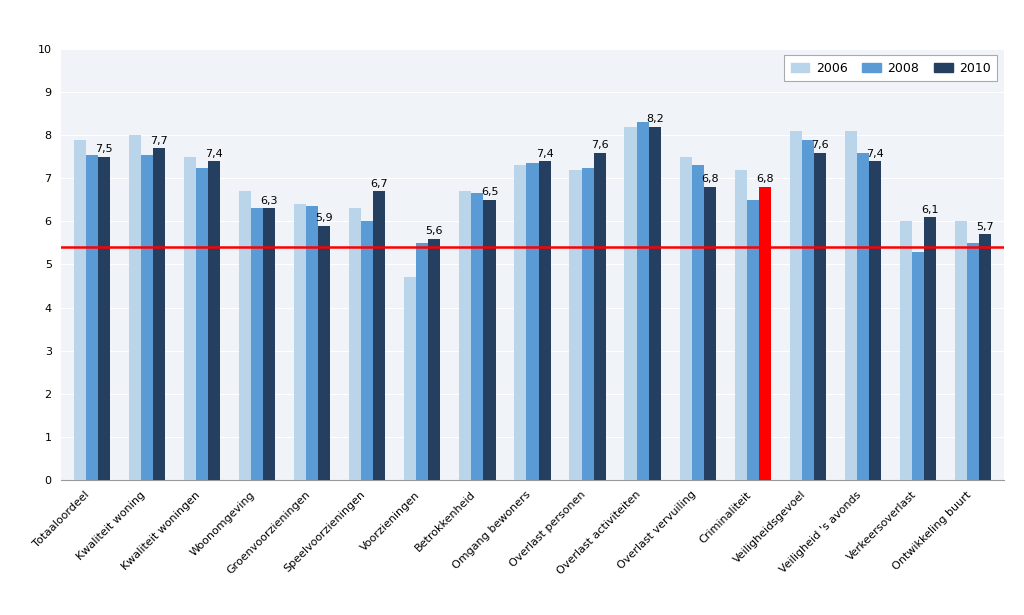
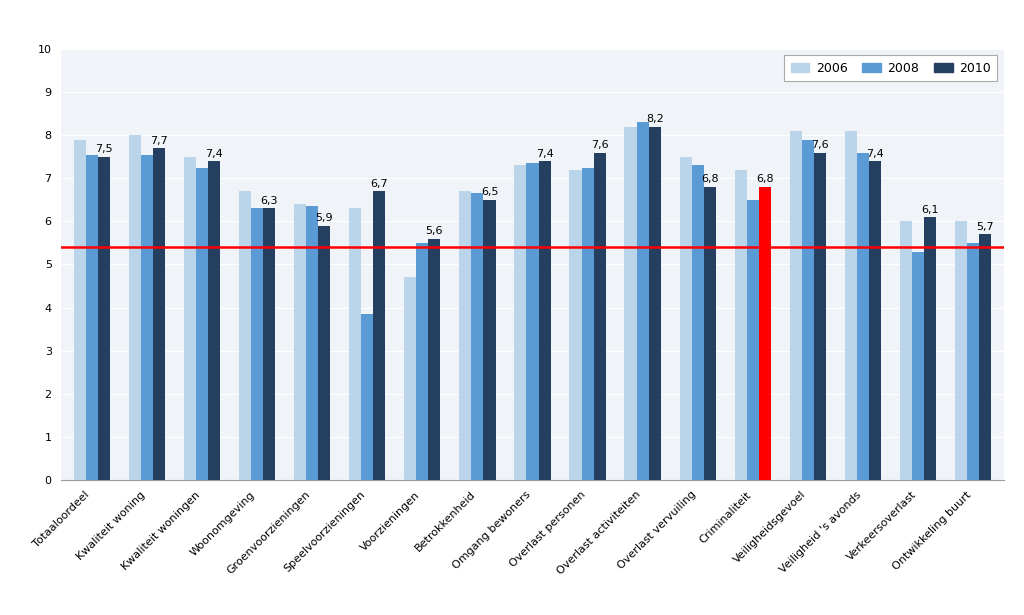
2008/Speelvoorzieningen: 6.00 -> 3.85
